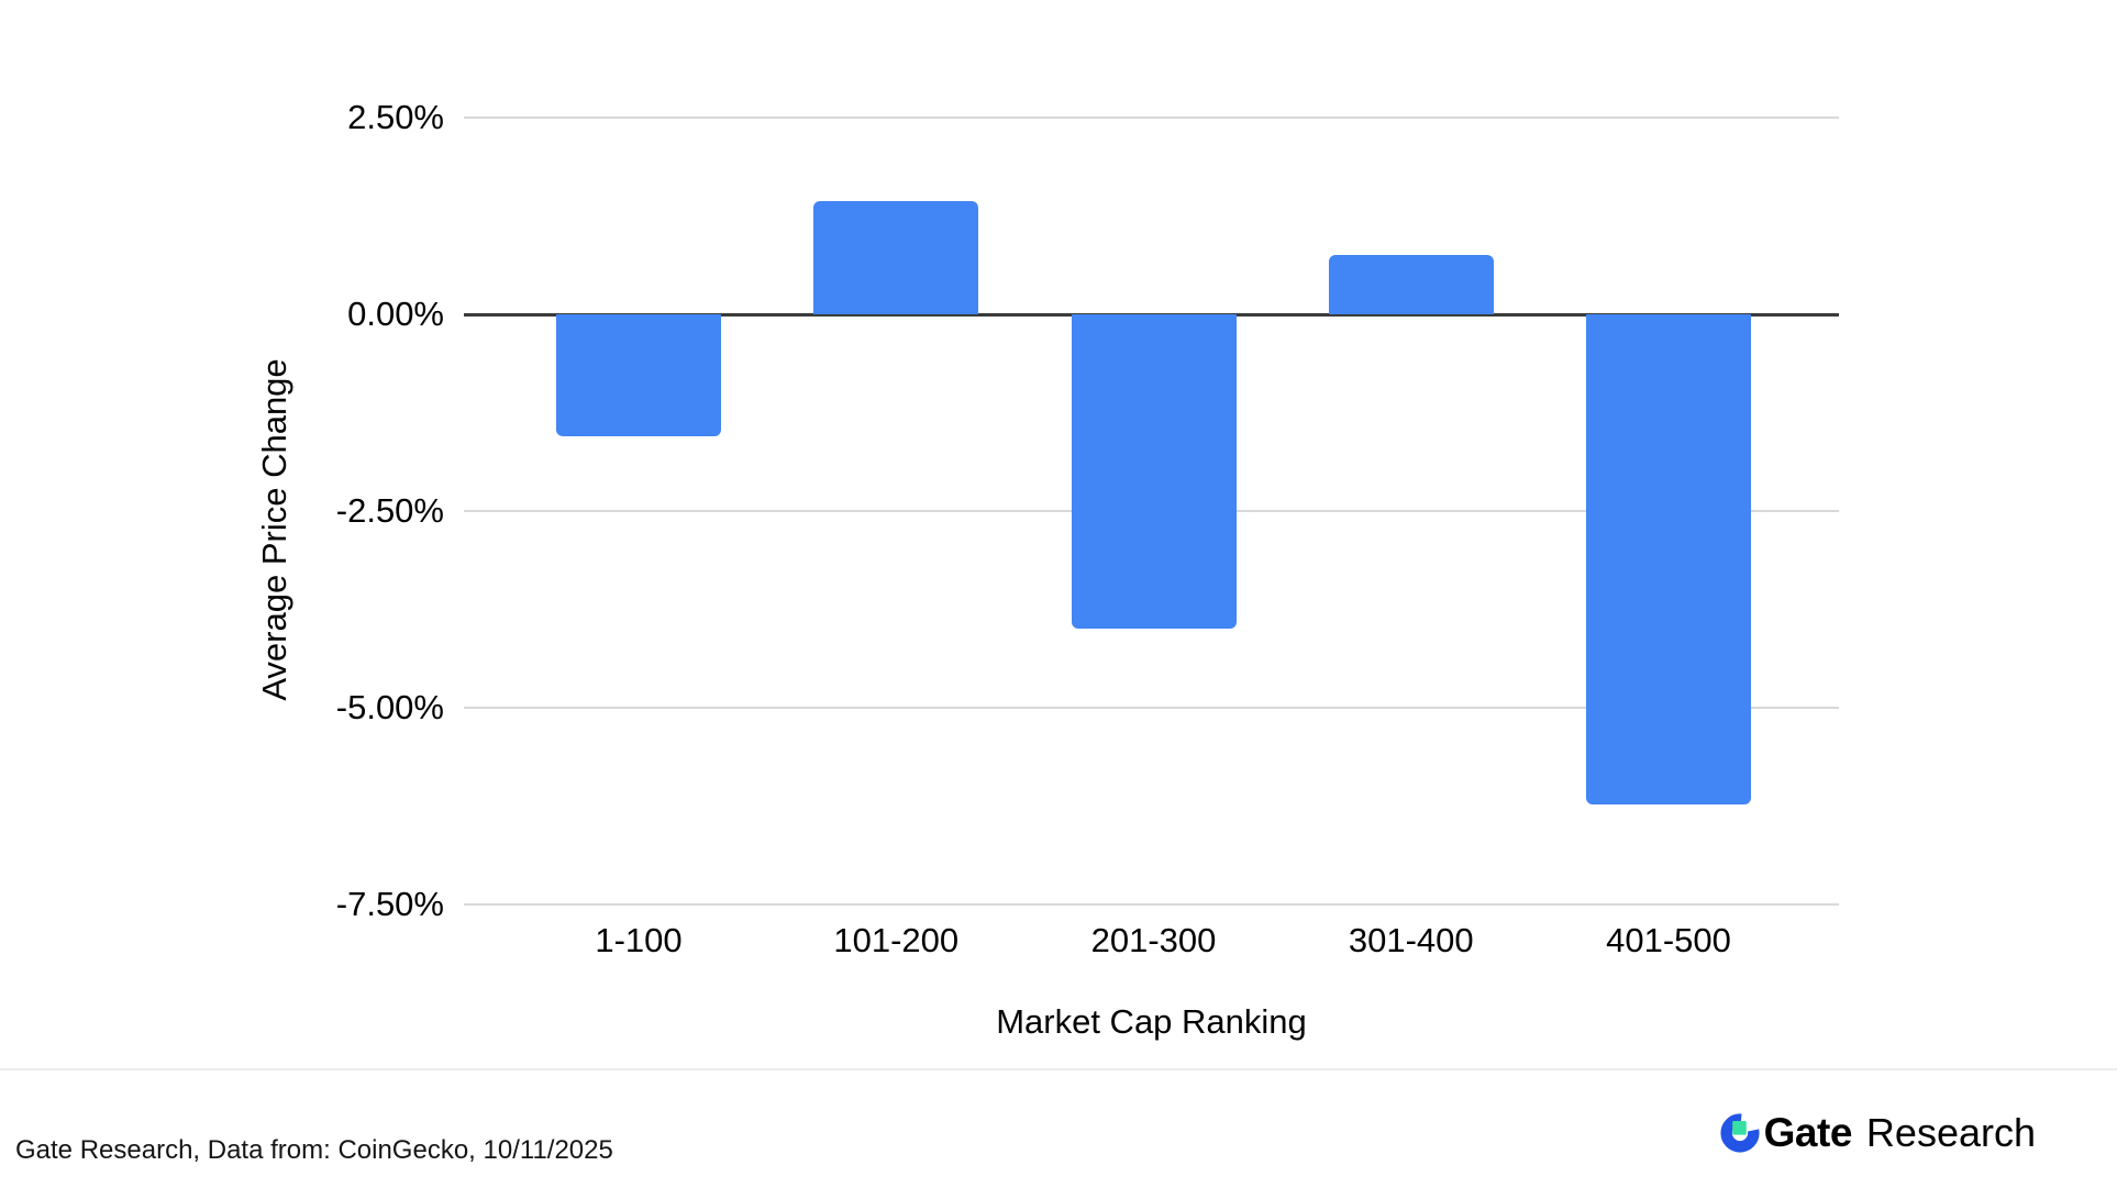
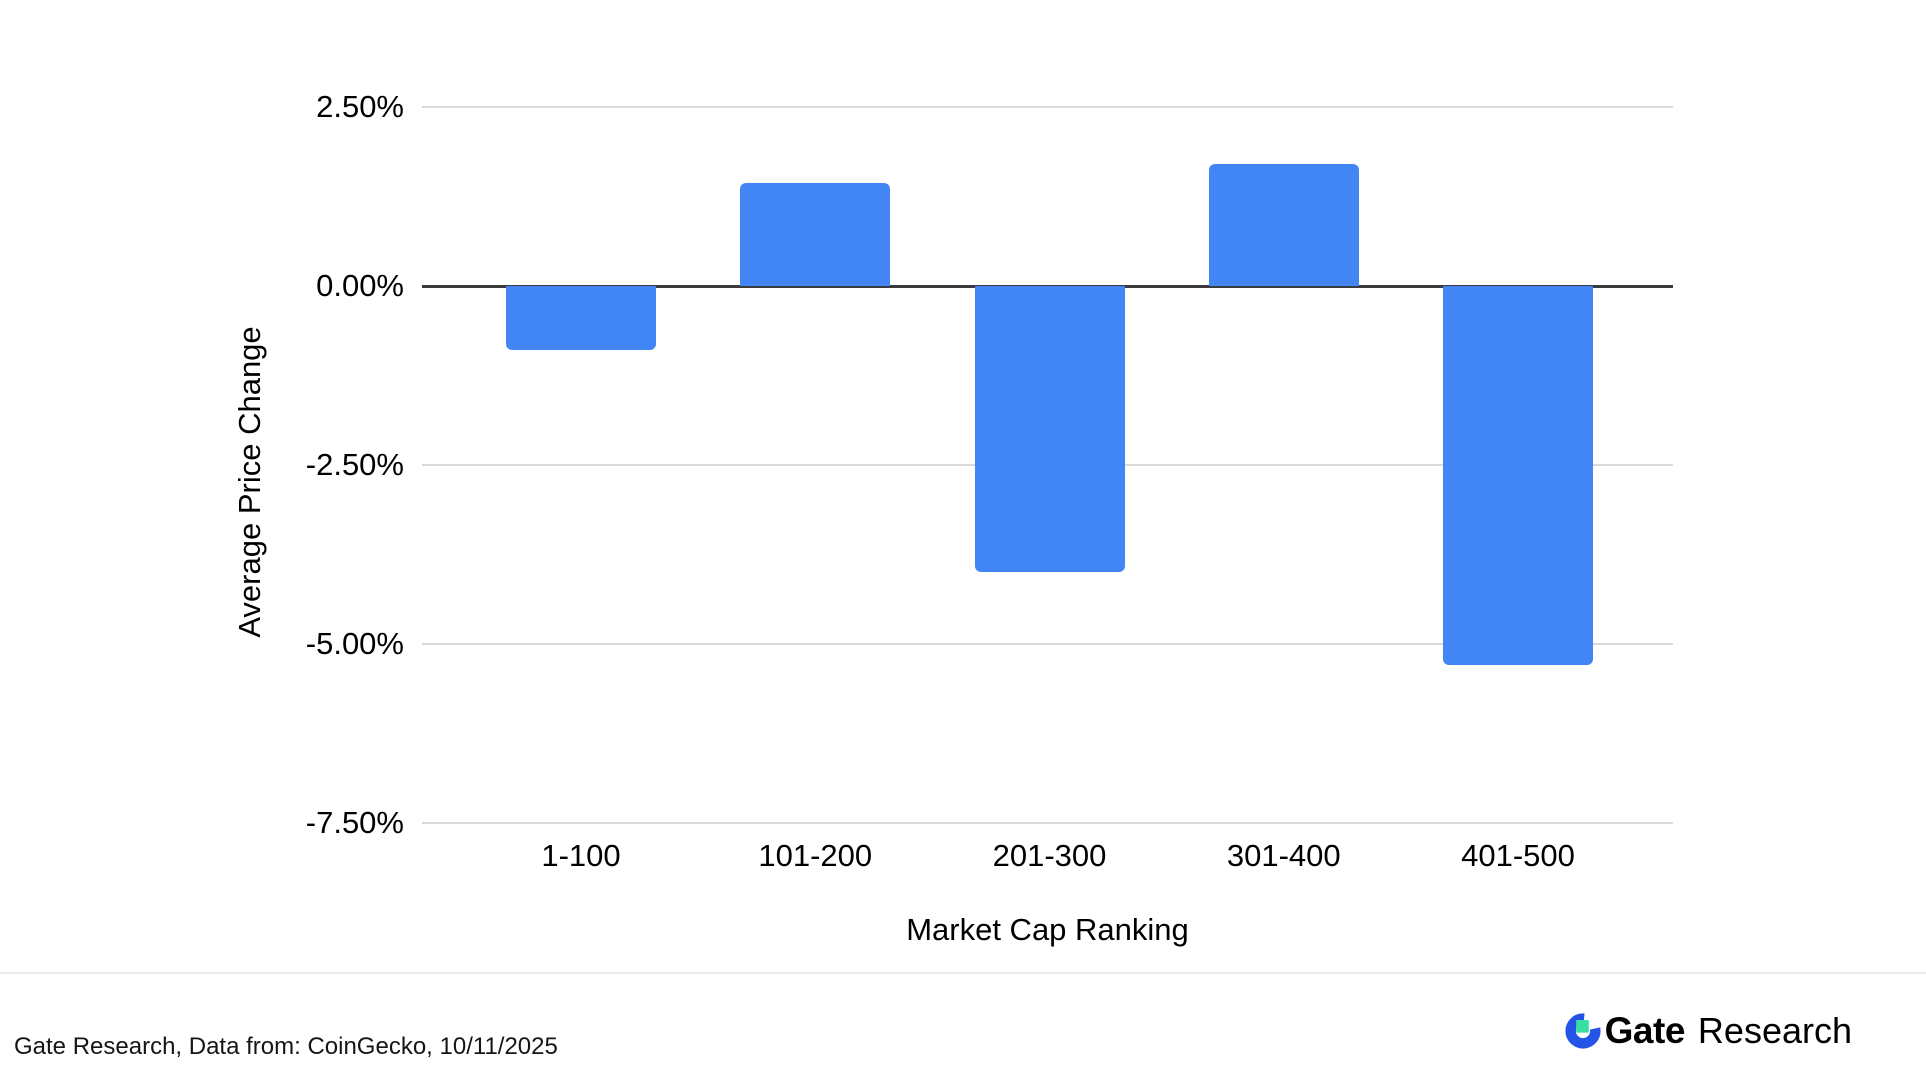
1-100: -1.6% -> -0.9%
301-400: 0.8% -> 1.7%
401-500: -6.2% -> -5.3%
